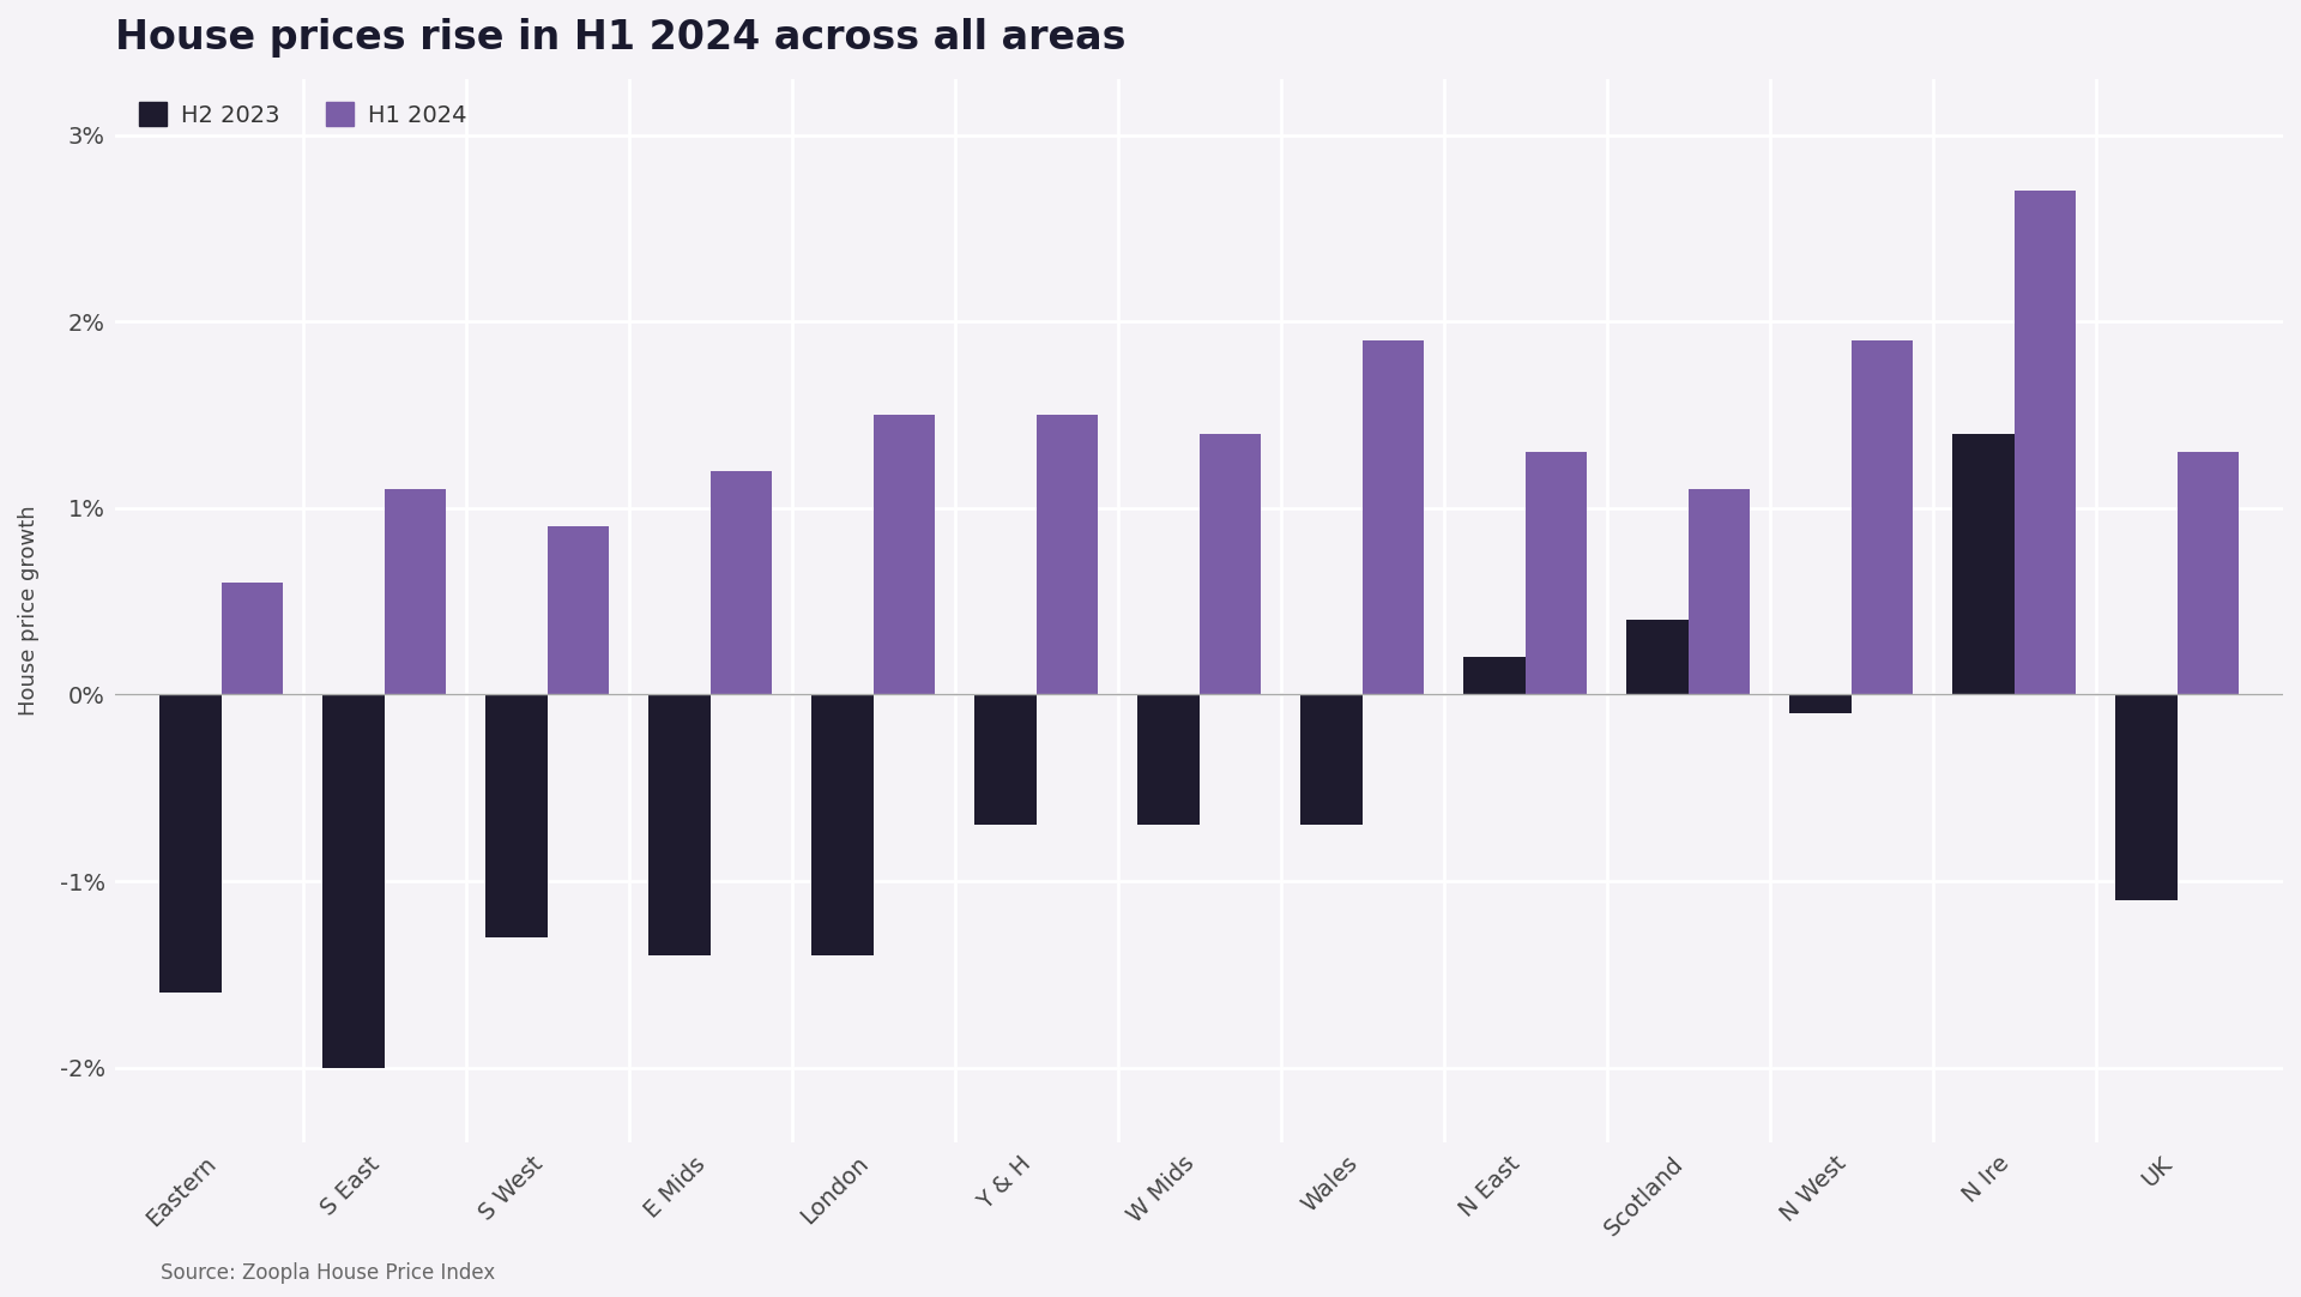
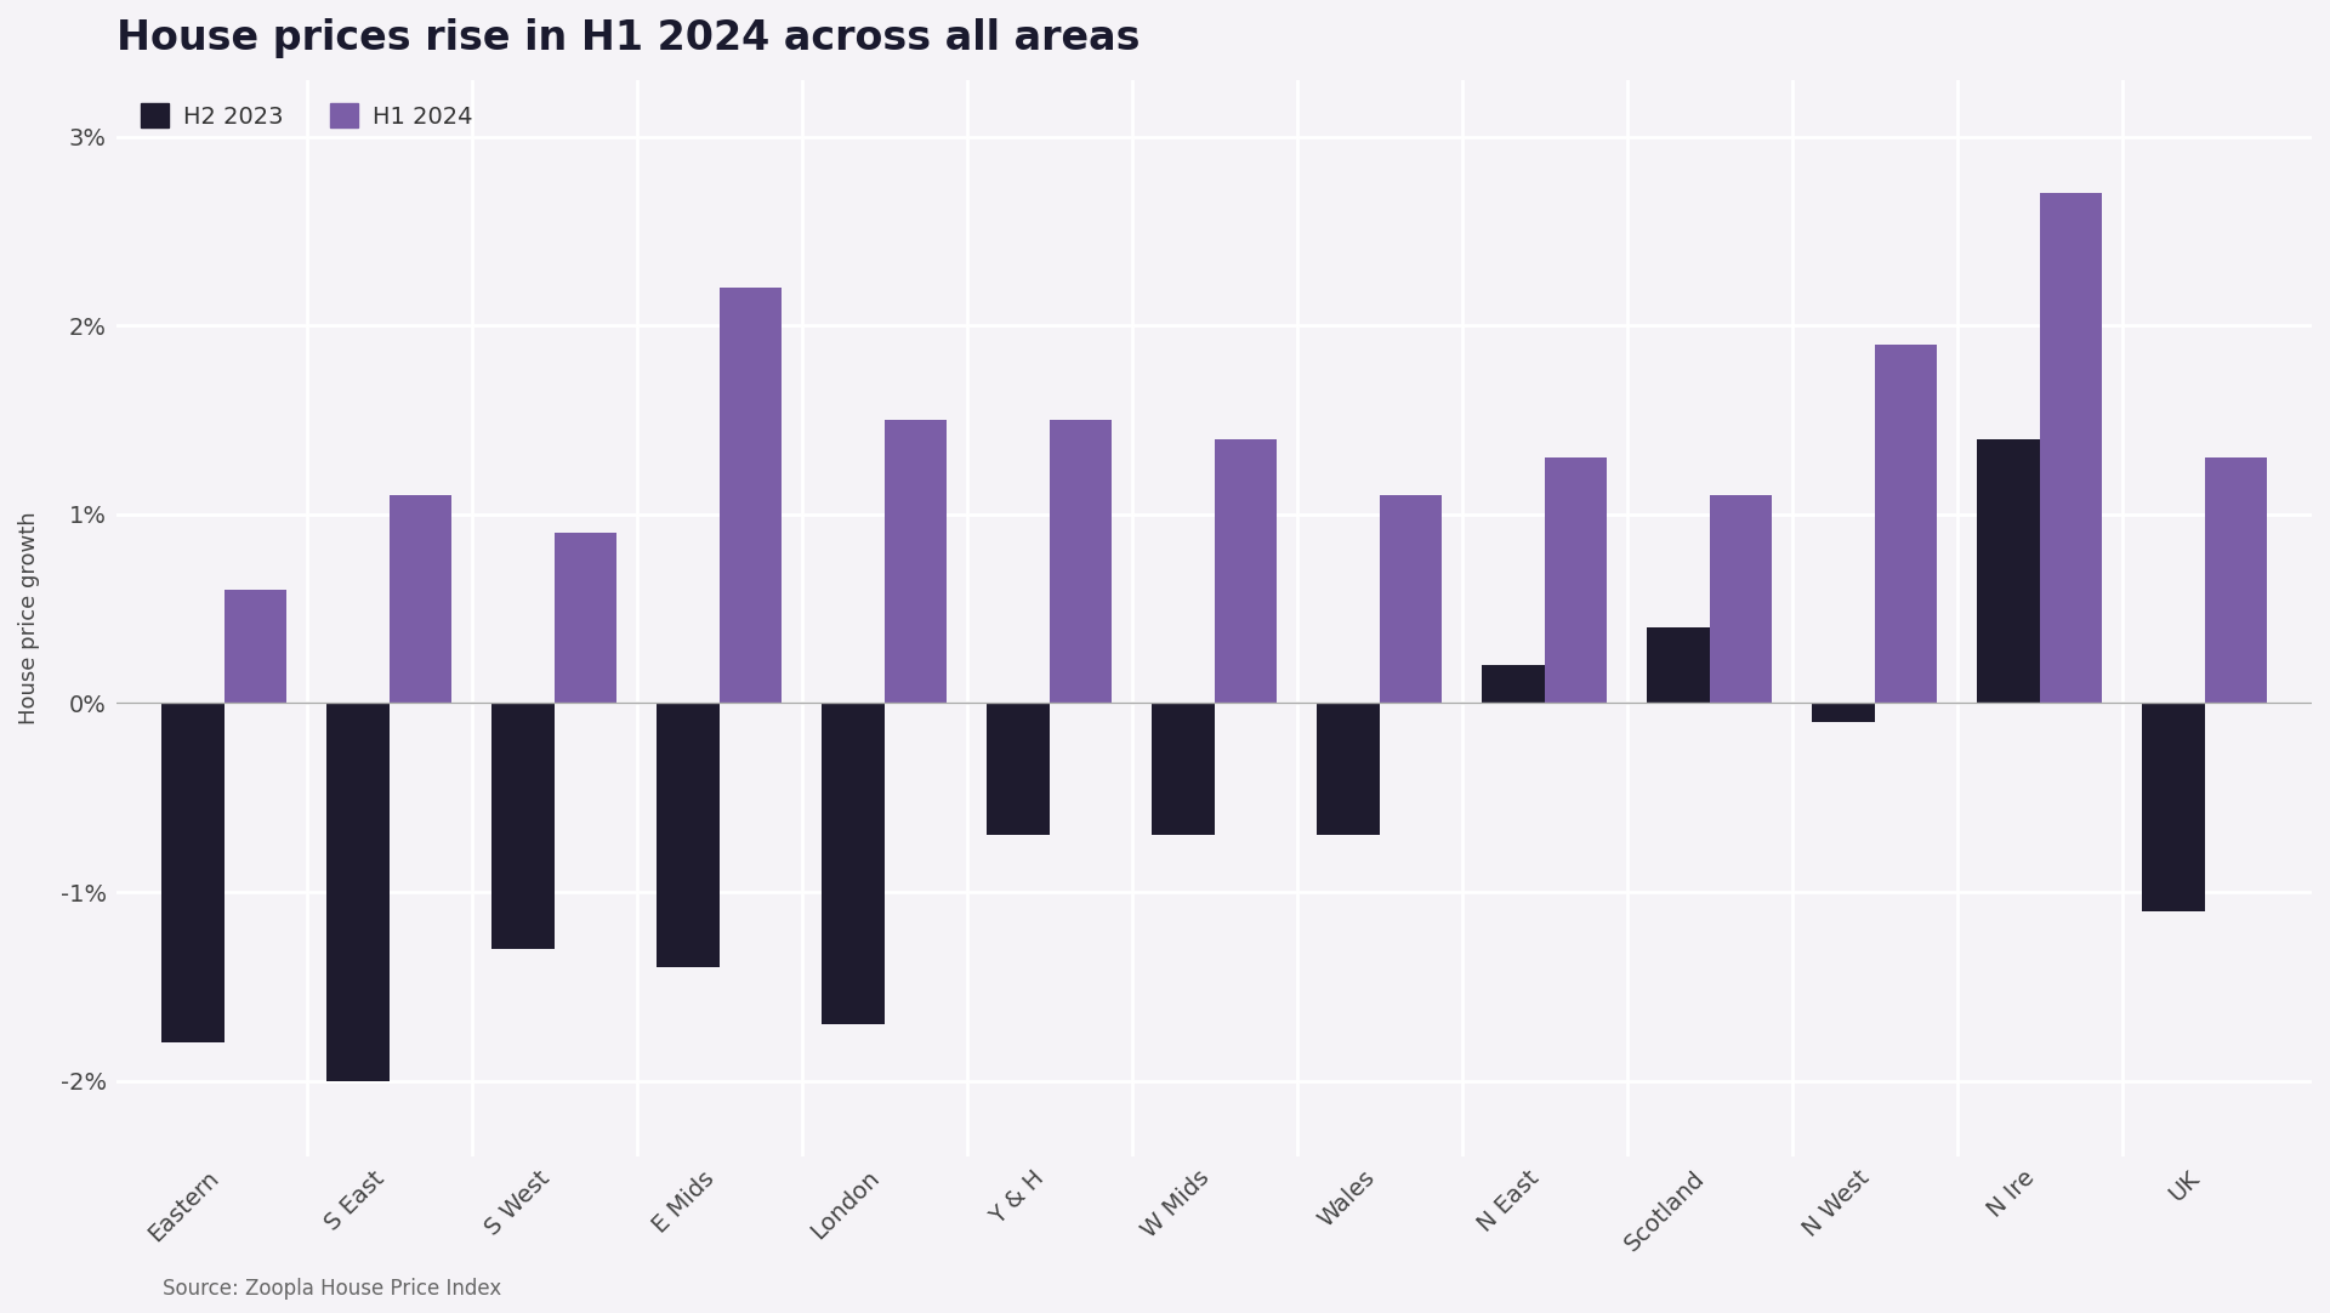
H2 2023/Eastern: -1.6% -> -1.8%
H1 2024/E Mids: 1.2% -> 2.2%
H2 2023/London: -1.4% -> -1.7%
H1 2024/Wales: 1.9% -> 1.1%
